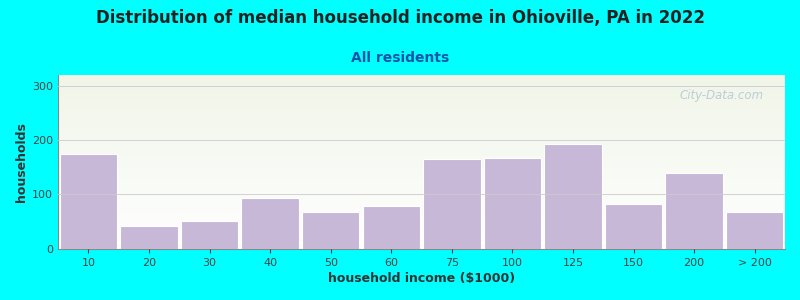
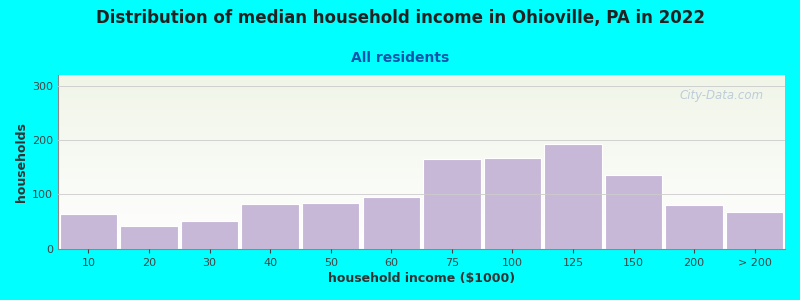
10: 174 -> 65
40: 94 -> 82
50: 68 -> 85
60: 78 -> 95
150: 82 -> 135
200: 140 -> 80
